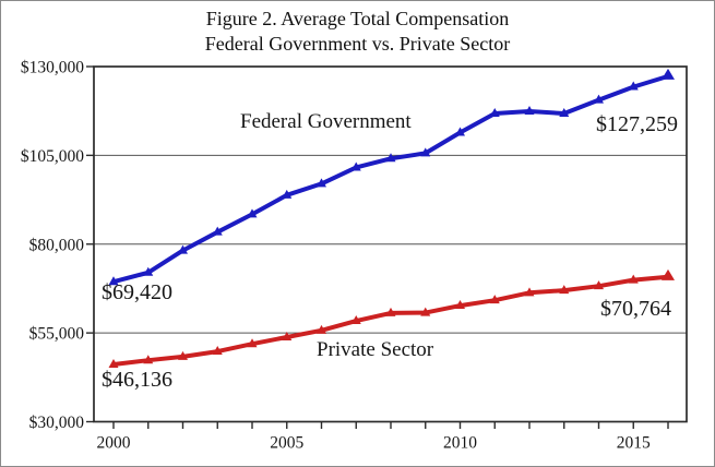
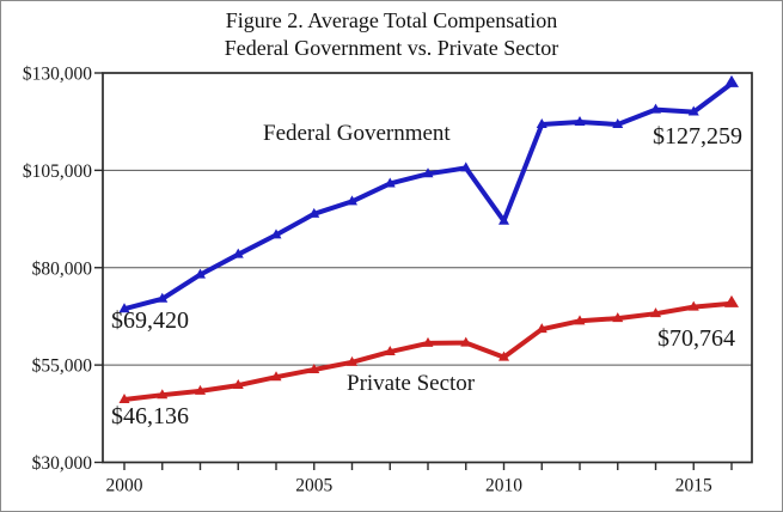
Federal Government/2010: $111000 -> $92000
Private Sector/2010: $63000 -> $57000
Federal Government/2015: $124000 -> $120000
